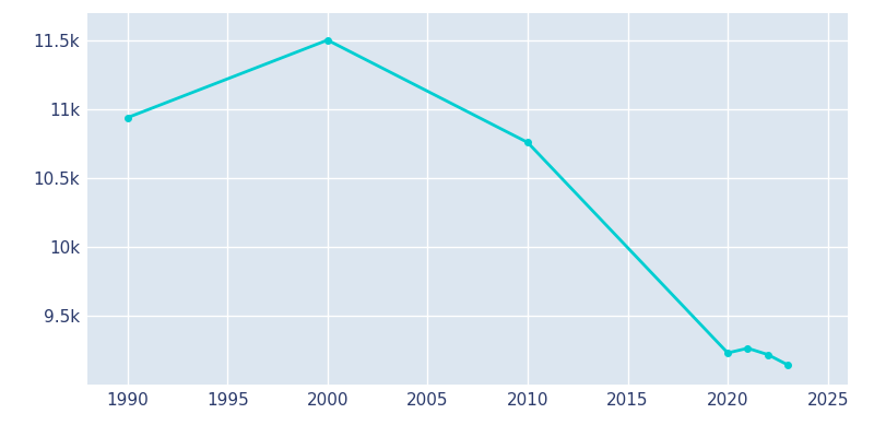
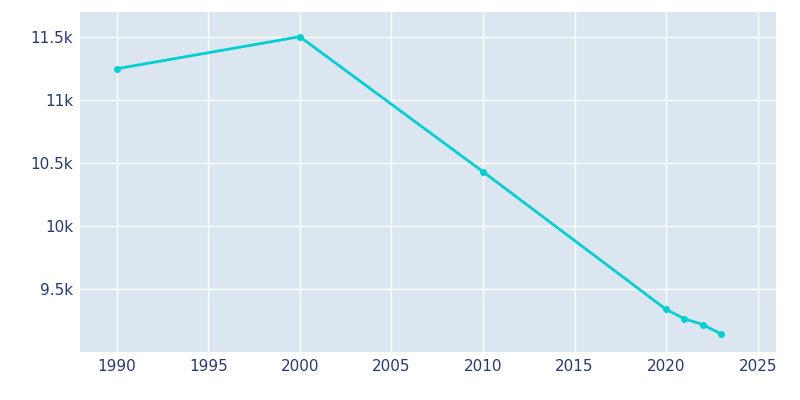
1990: 10.94k -> 11.25k
2010: 10.76k -> 10.43k
2020: 9.23k -> 9.34k
